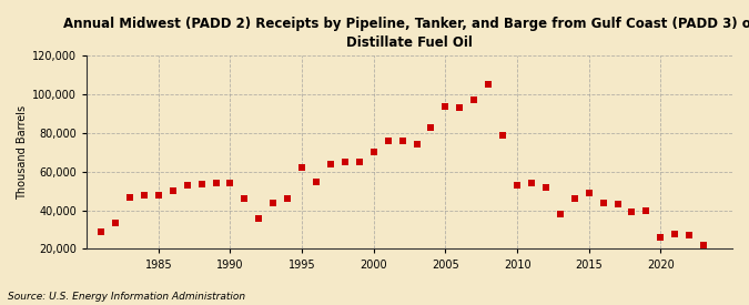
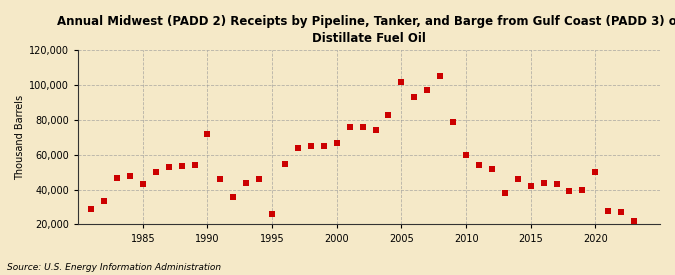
1985: 48,000 -> 43,000
1990: 54,000 -> 72,000
1995: 62,000 -> 26,000
2000: 70,000 -> 67,000
2005: 94,000 -> 102,000
2010: 53,000 -> 60,000
2015: 49,000 -> 42,000
2020: 26,000 -> 50,000
